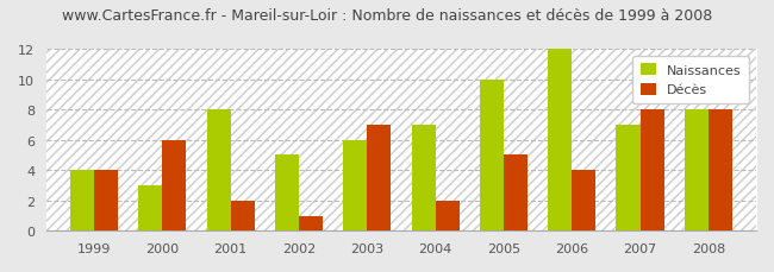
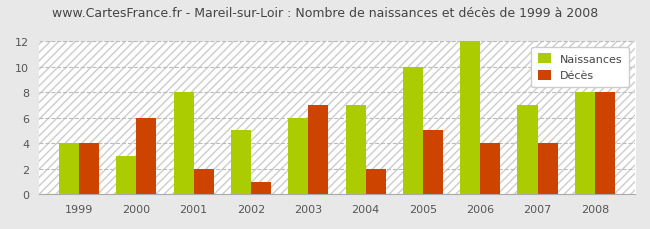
Décès/2007: 8 -> 4
